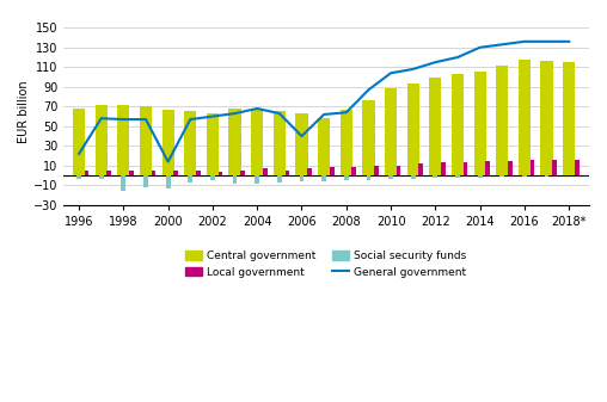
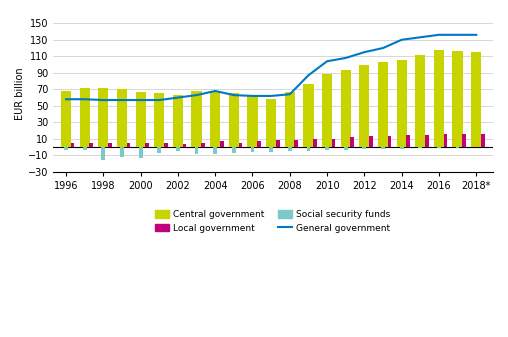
General government/1996: 22 -> 58
General government/2000: 14 -> 57
General government/2006: 40 -> 62
